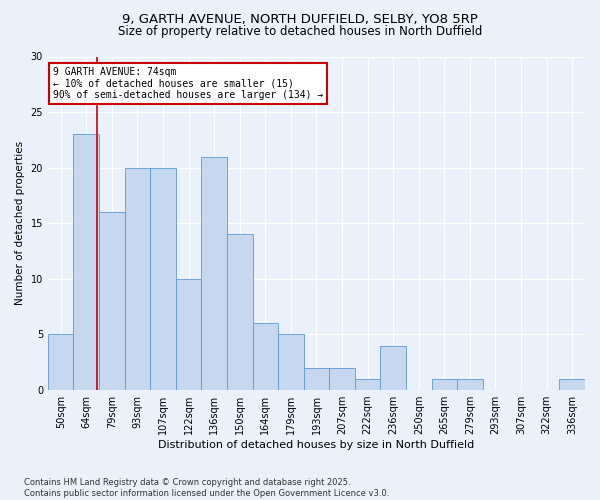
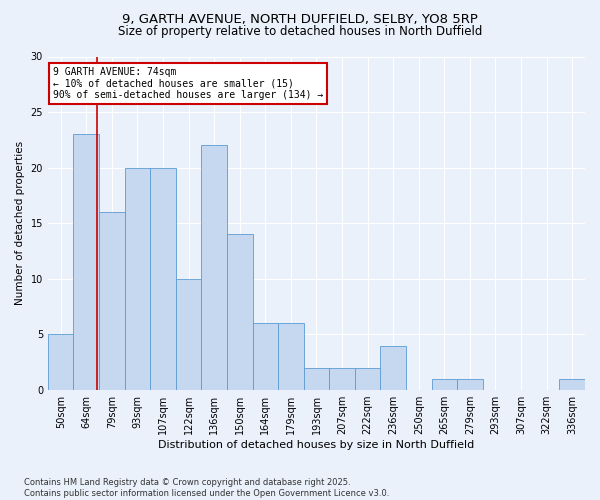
136sqm: 21 -> 22
179sqm: 5 -> 6
222sqm: 1 -> 2
